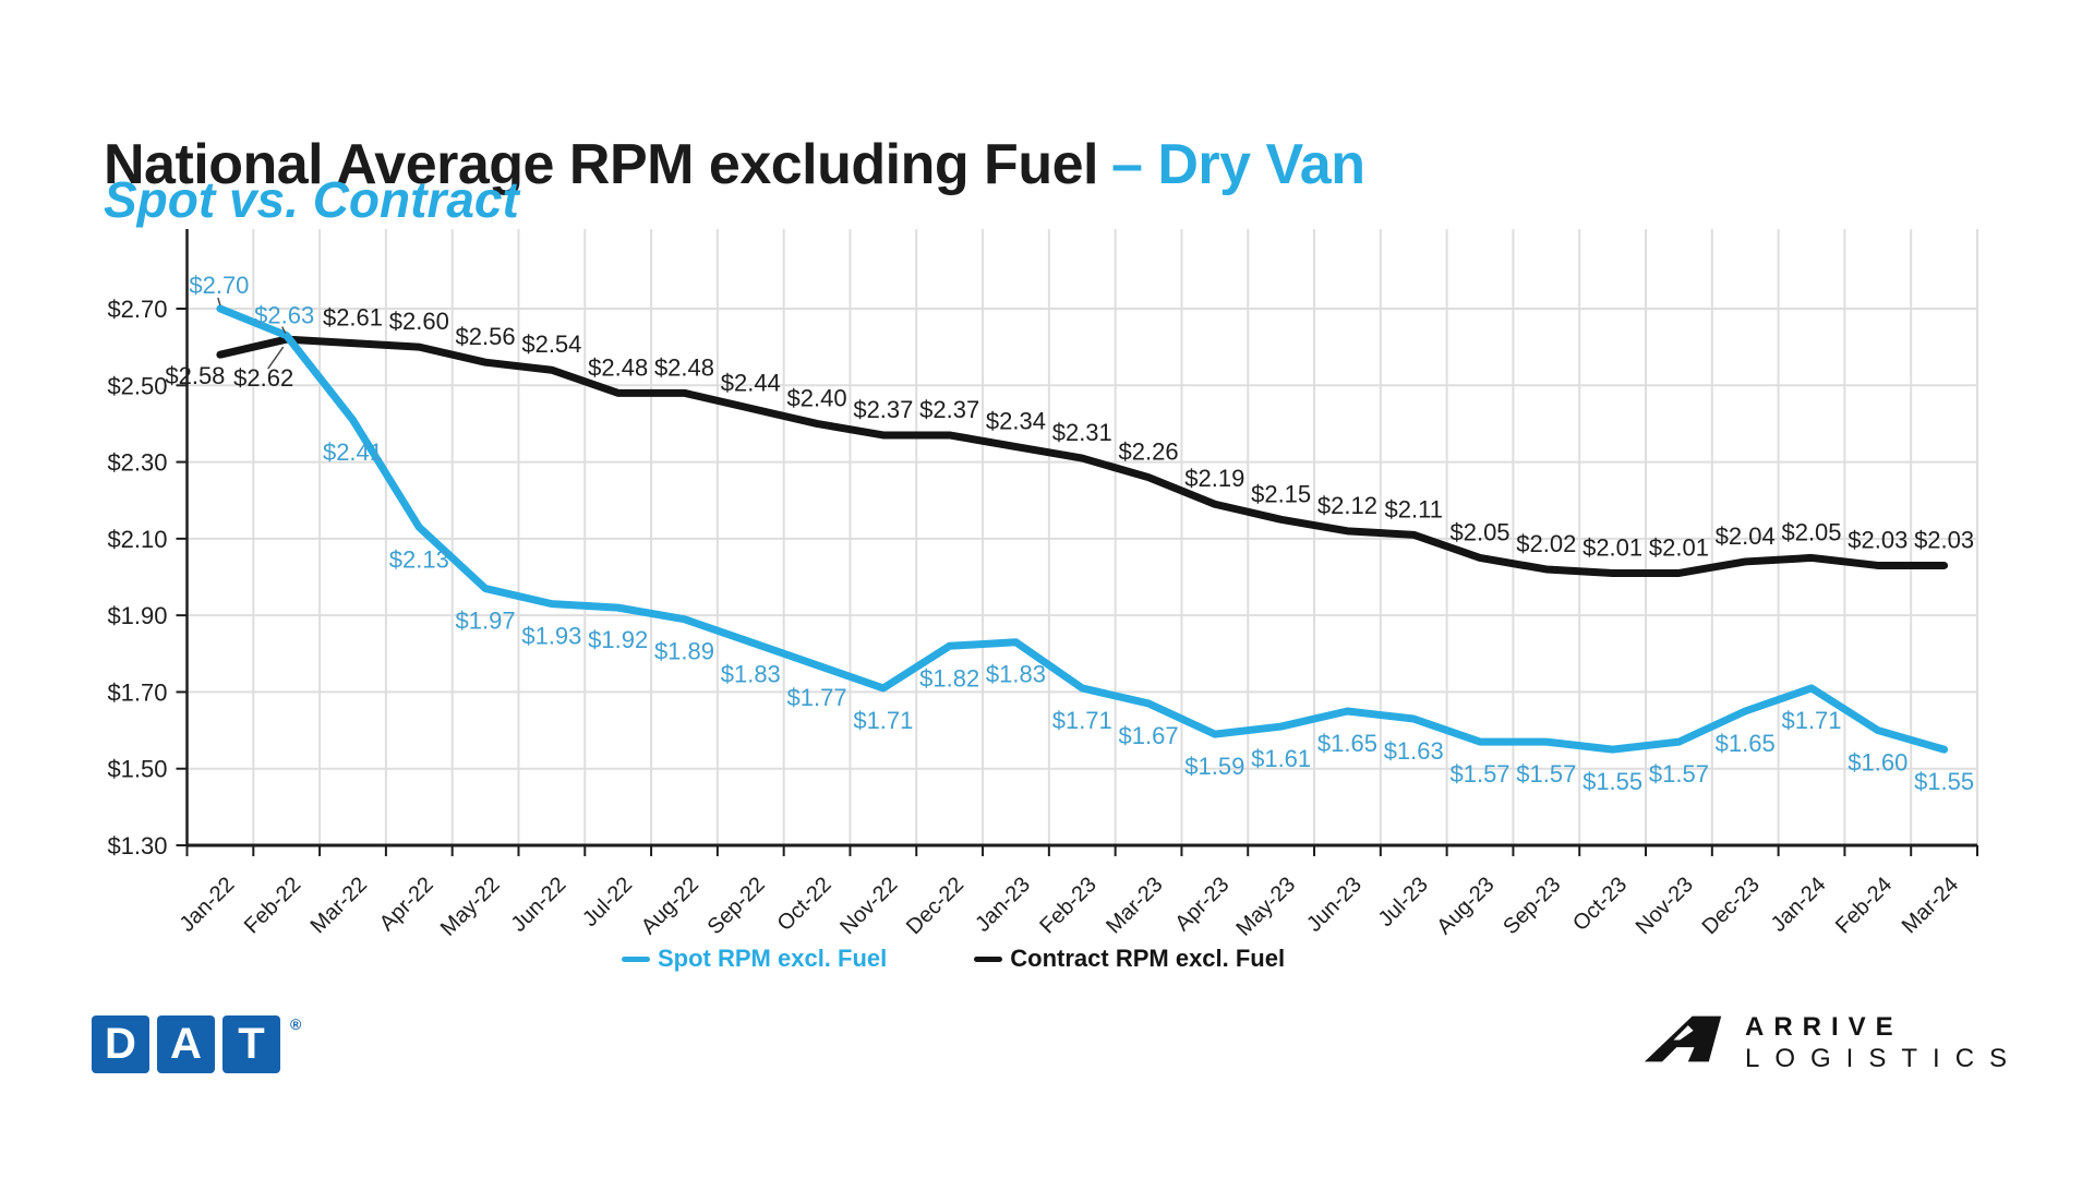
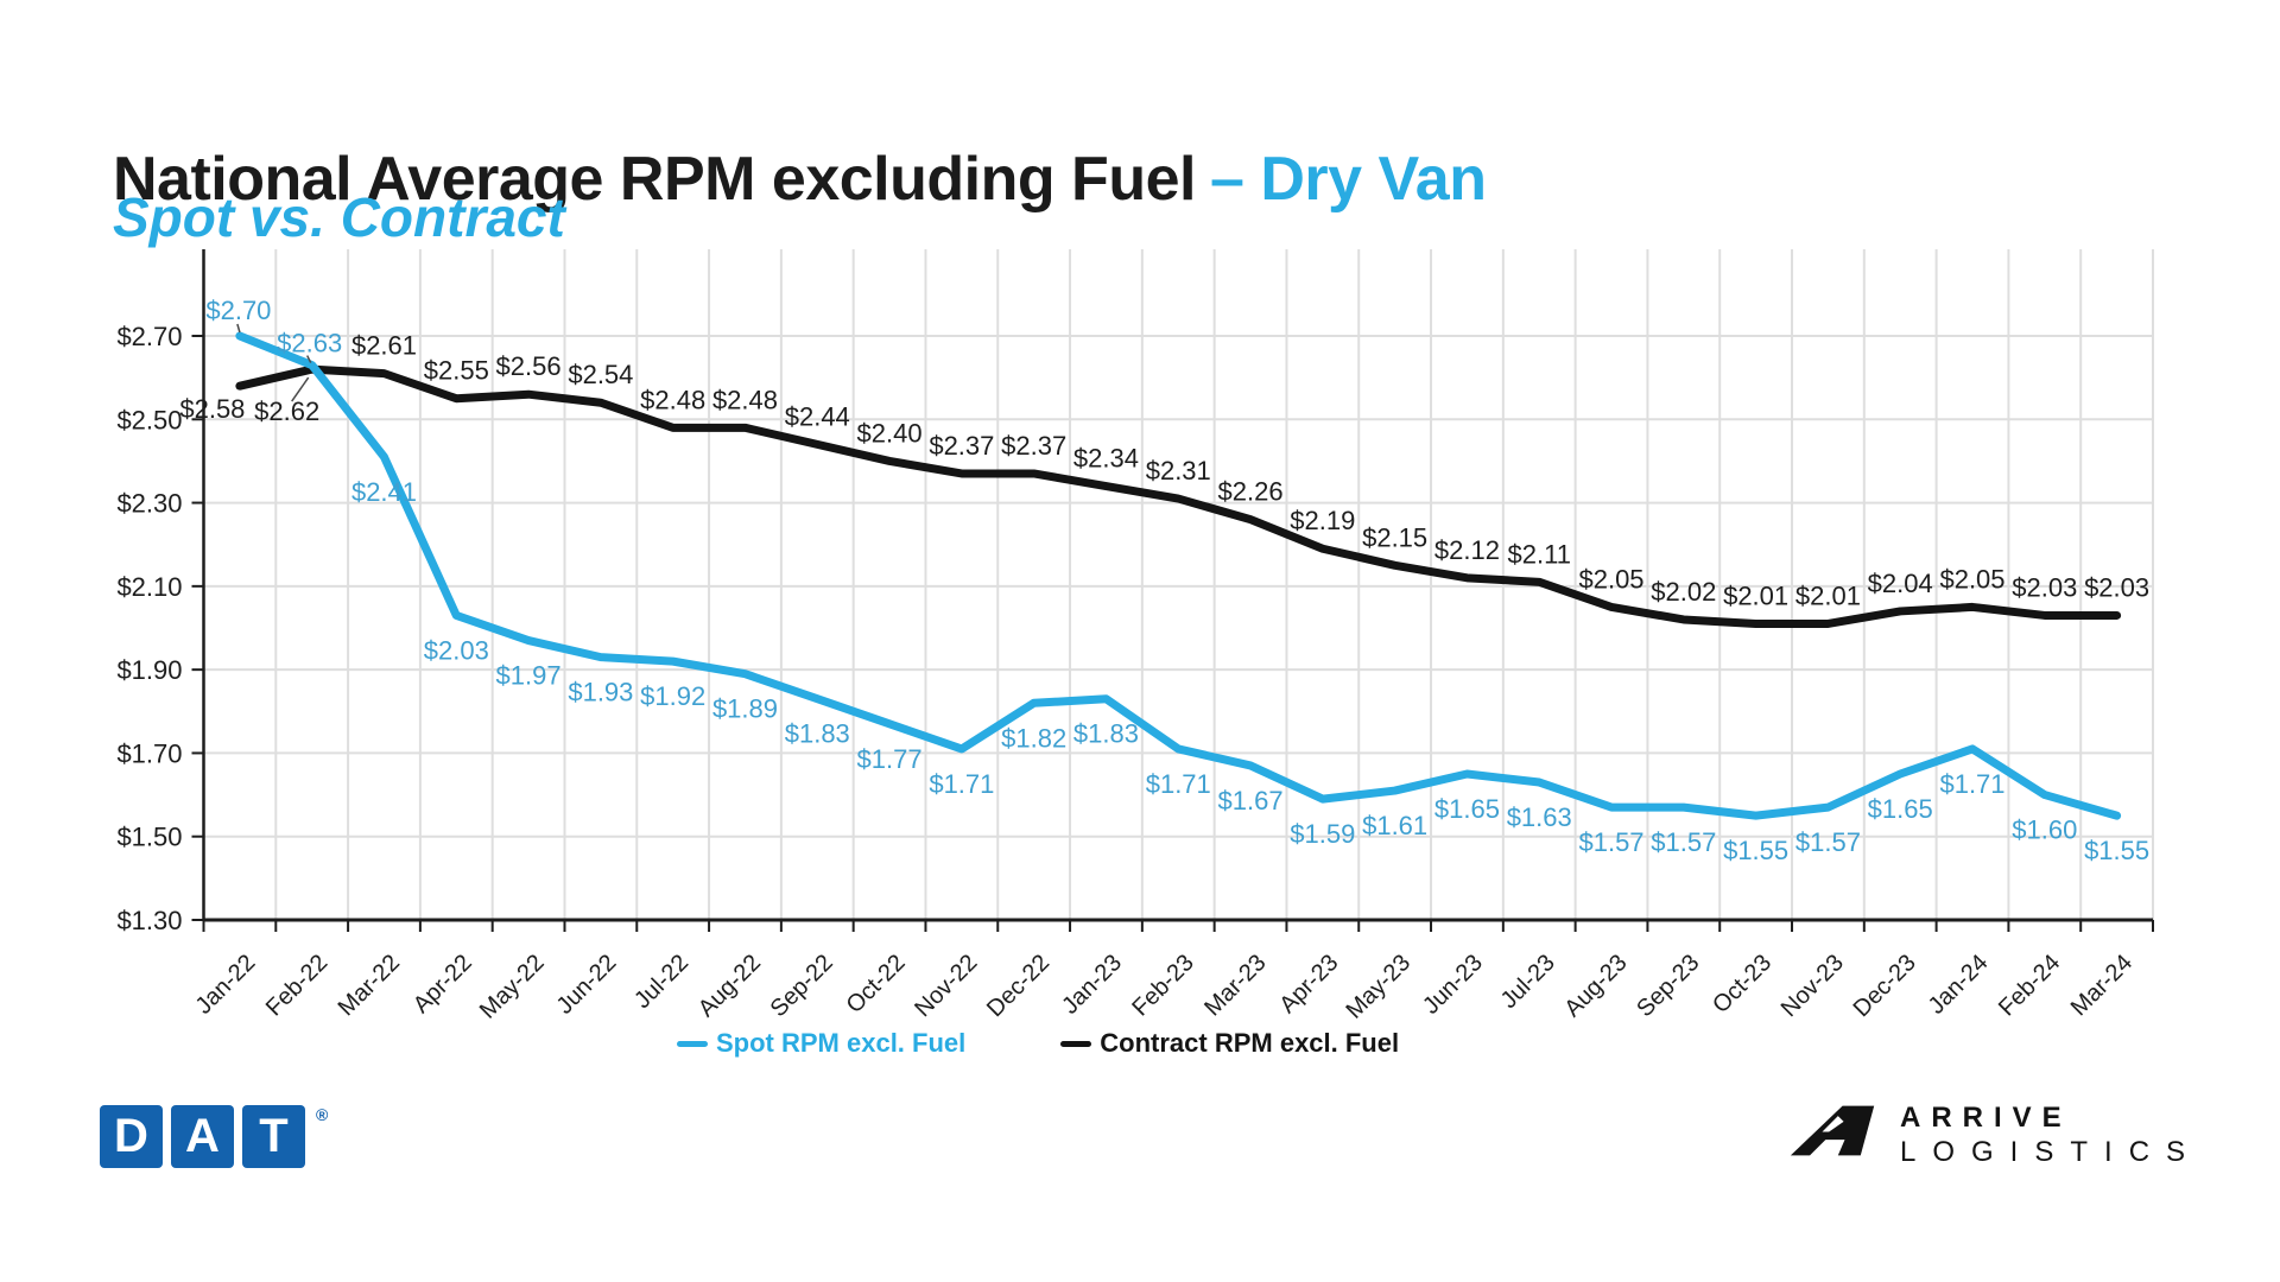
Spot RPM excl. Fuel/Apr-22: $2.13 -> $2.03
Contract RPM excl. Fuel/Apr-22: $2.60 -> $2.55
